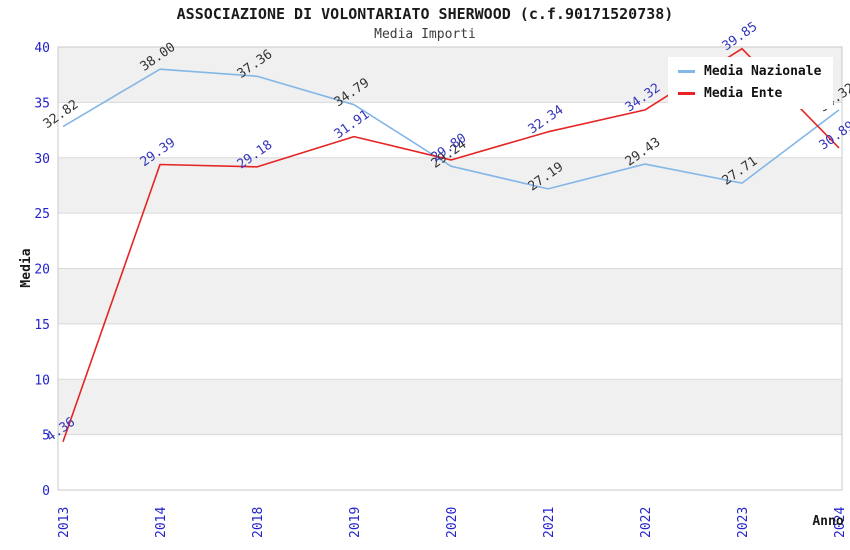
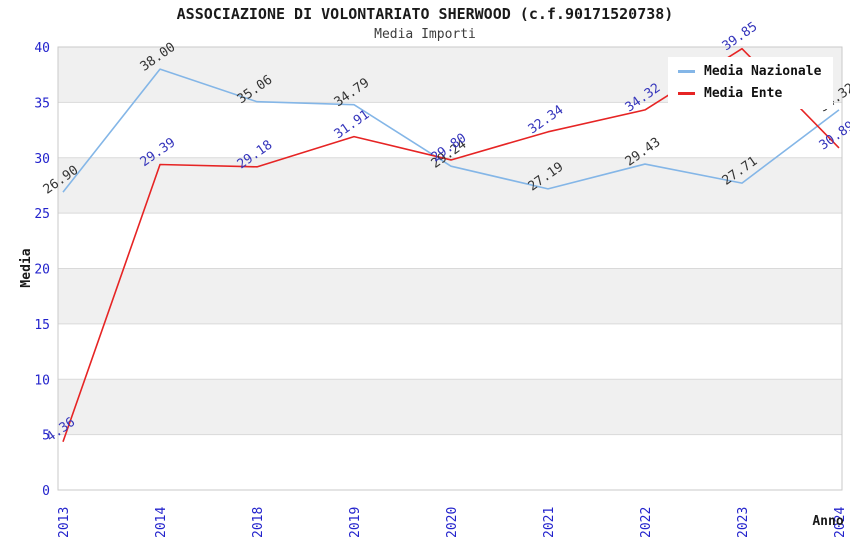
Media Nazionale/2013: 32.82 -> 26.90
Media Nazionale/2018: 37.36 -> 35.06
